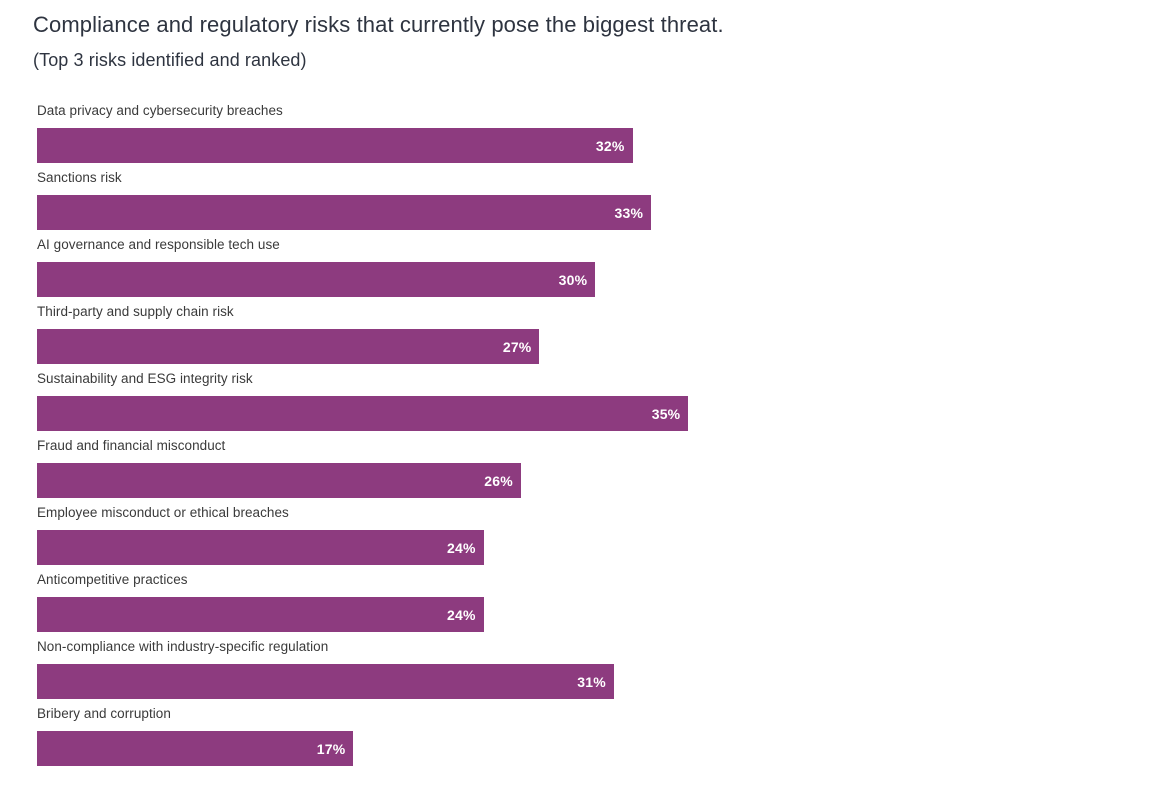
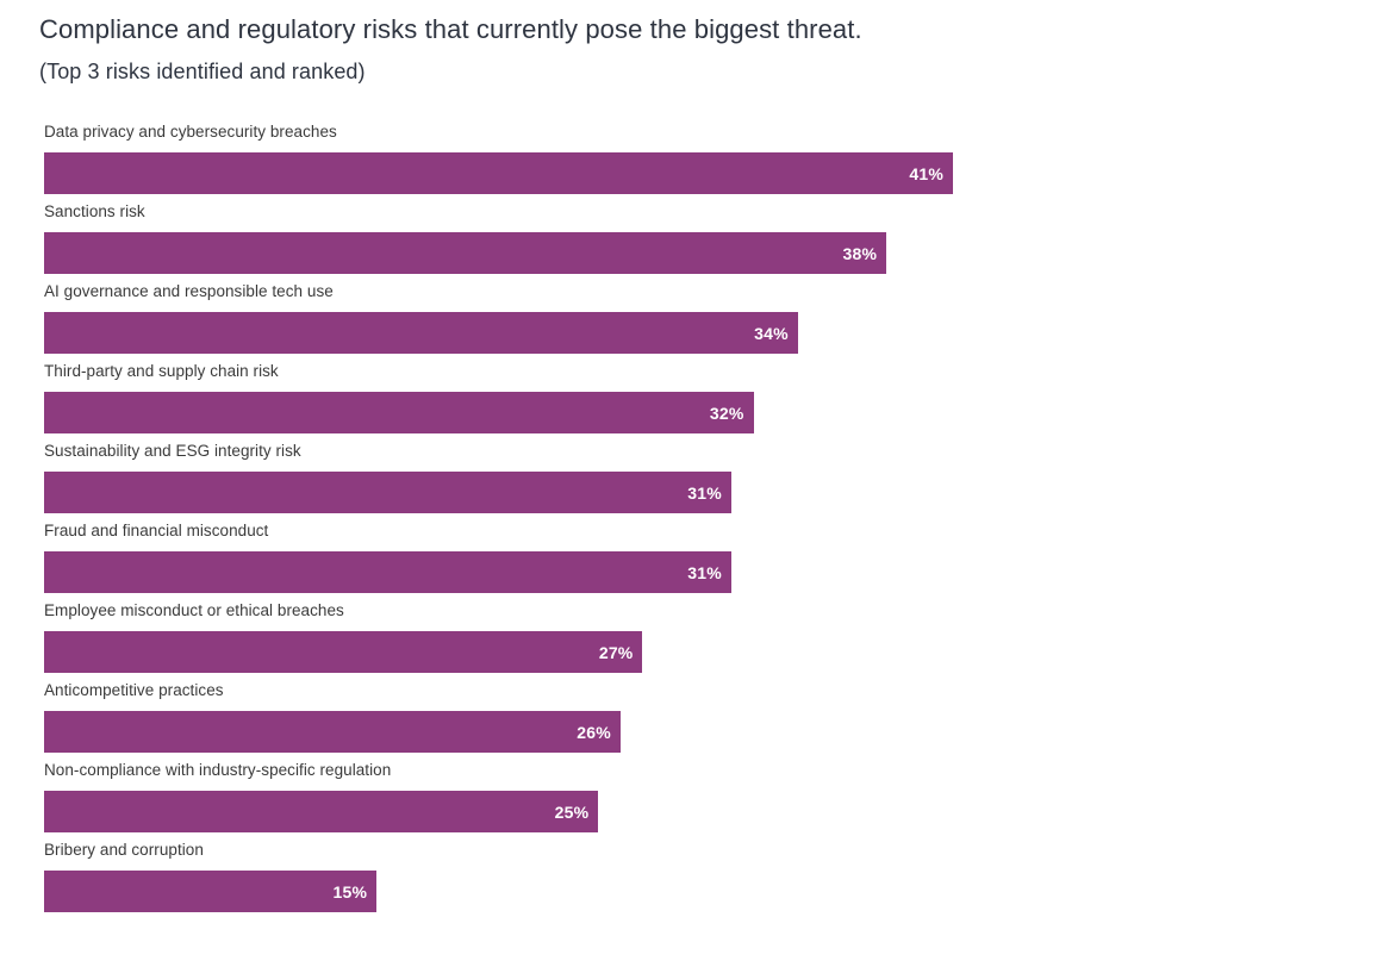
Data privacy and cybersecurity breaches: 32% -> 41%
Sanctions risk: 33% -> 38%
AI governance and responsible tech use: 30% -> 34%
Third-party and supply chain risk: 27% -> 32%
Sustainability and ESG integrity risk: 35% -> 31%
Fraud and financial misconduct: 26% -> 31%
Employee misconduct or ethical breaches: 24% -> 27%
Anticompetitive practices: 24% -> 26%
Non-compliance with industry-specific regulation: 31% -> 25%
Bribery and corruption: 17% -> 15%
